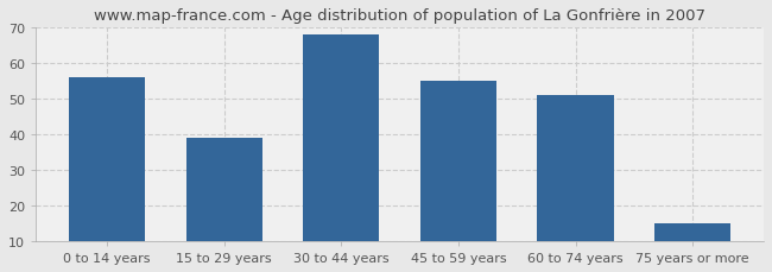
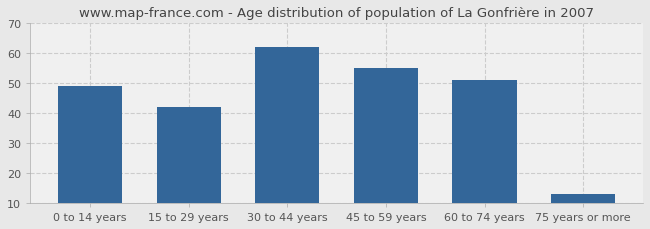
0 to 14 years: 56 -> 49
15 to 29 years: 39 -> 42
30 to 44 years: 68 -> 62
75 years or more: 15 -> 13
